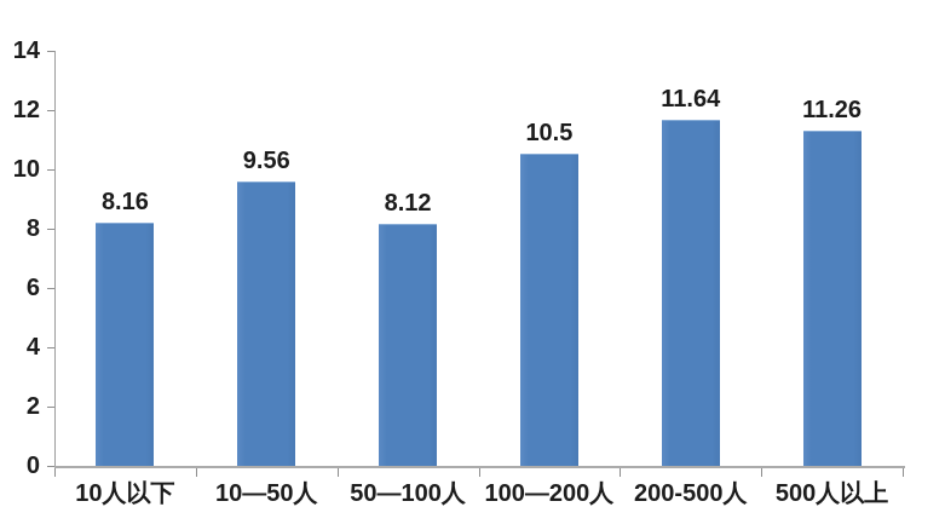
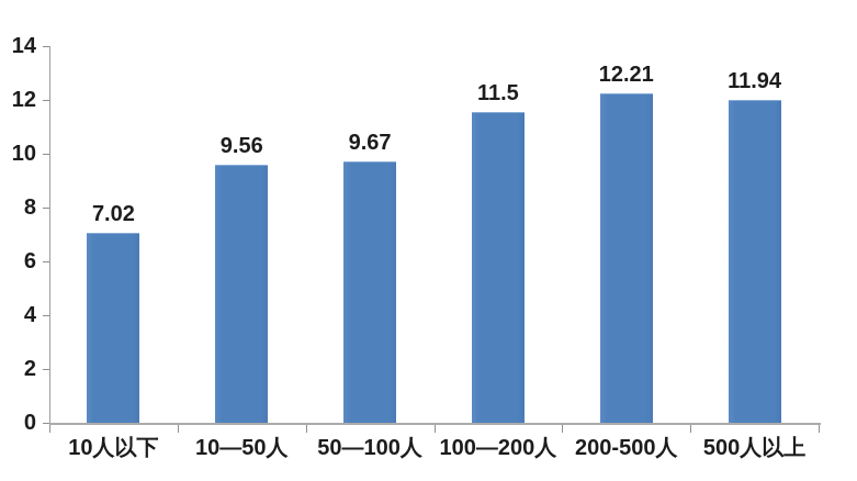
10人以下: 8.16 -> 7.02
50—100人: 8.12 -> 9.67
100—200人: 10.5 -> 11.5
200-500人: 11.64 -> 12.21
500人以上: 11.26 -> 11.94
